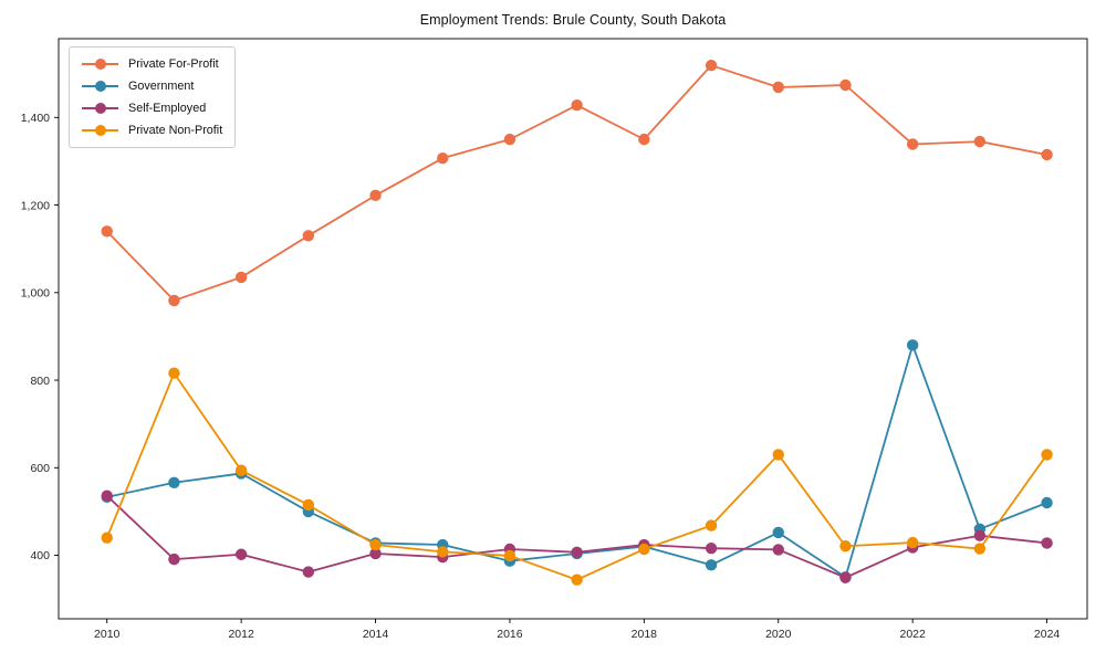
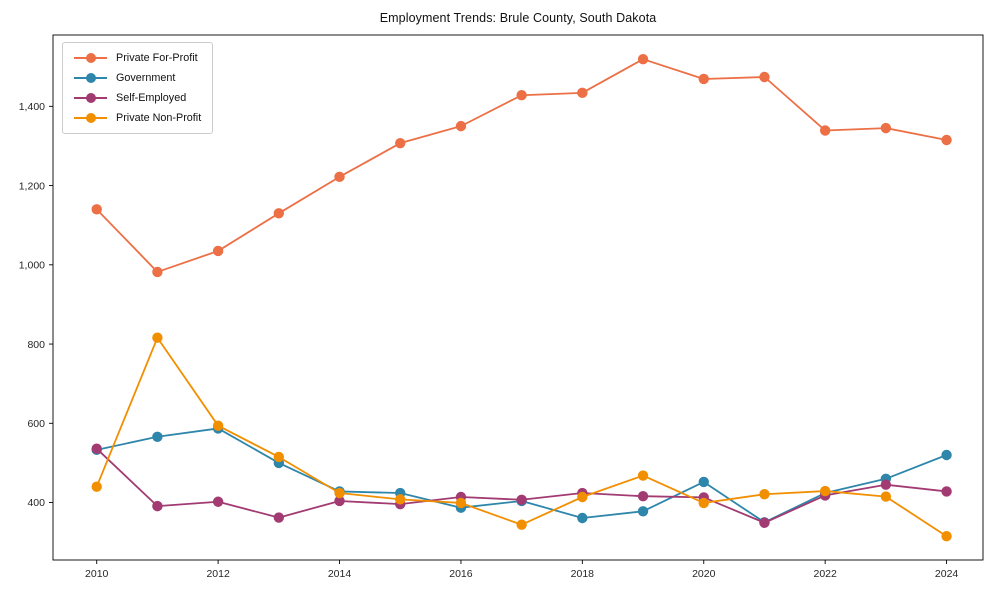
Private For-Profit/2018: 1350 -> 1430
Government/2018: 420 -> 360
Private Non-Profit/2020: 630 -> 400
Government/2022: 880 -> 420
Private Non-Profit/2024: 630 -> 320
